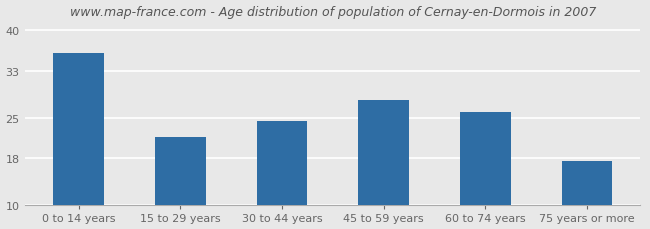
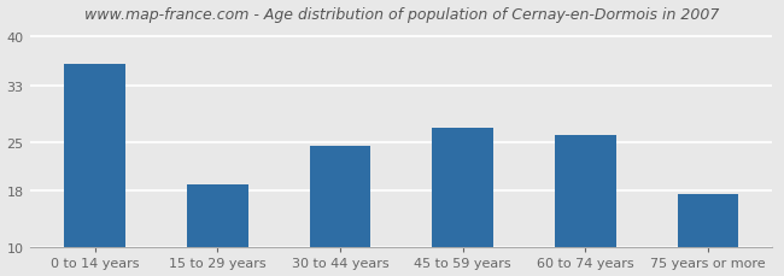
15 to 29 years: 21.6 -> 19.0
45 to 59 years: 28.0 -> 27.0
